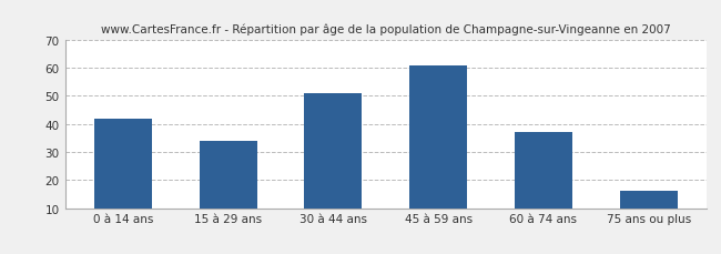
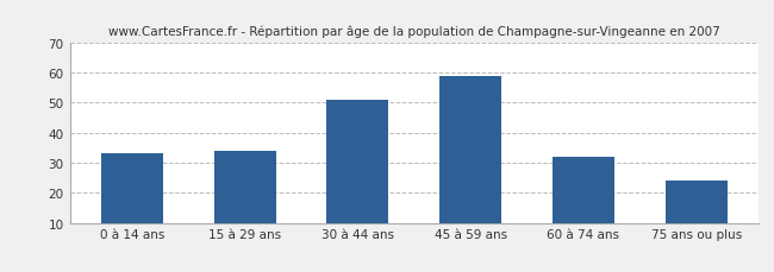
0 à 14 ans: 42 -> 33
45 à 59 ans: 61 -> 59
60 à 74 ans: 37 -> 32
75 ans ou plus: 16 -> 24
